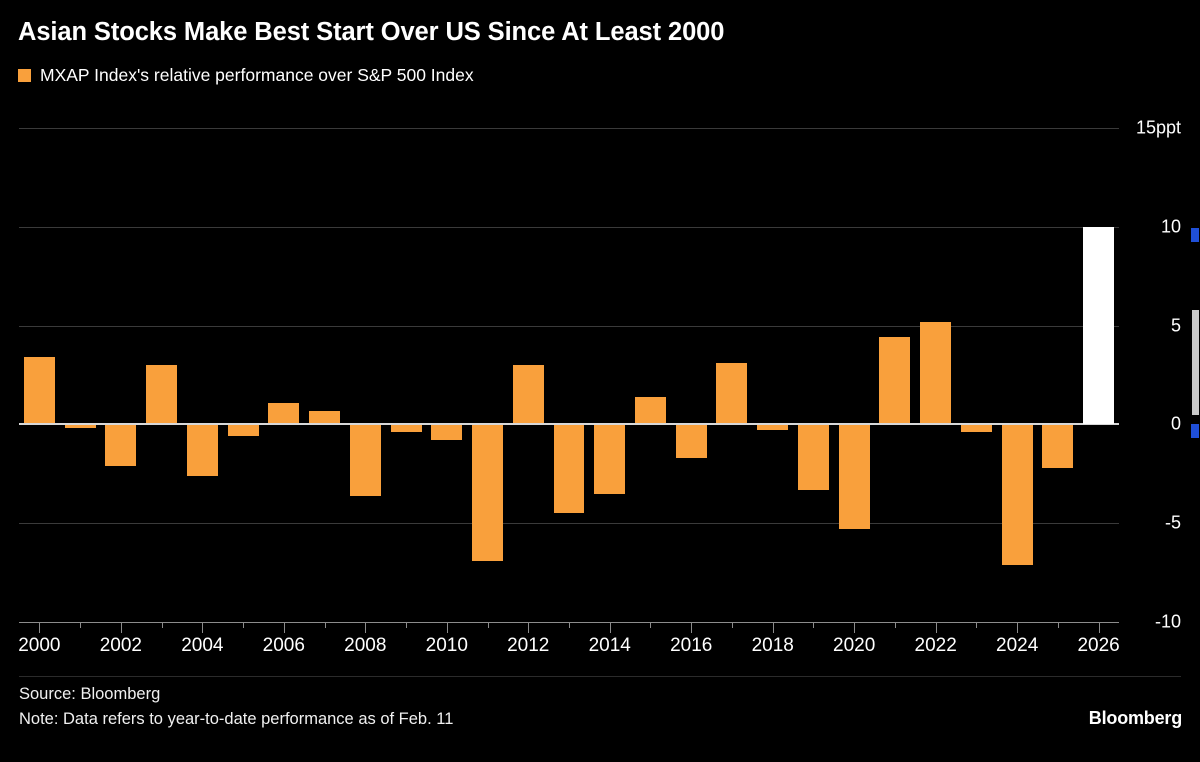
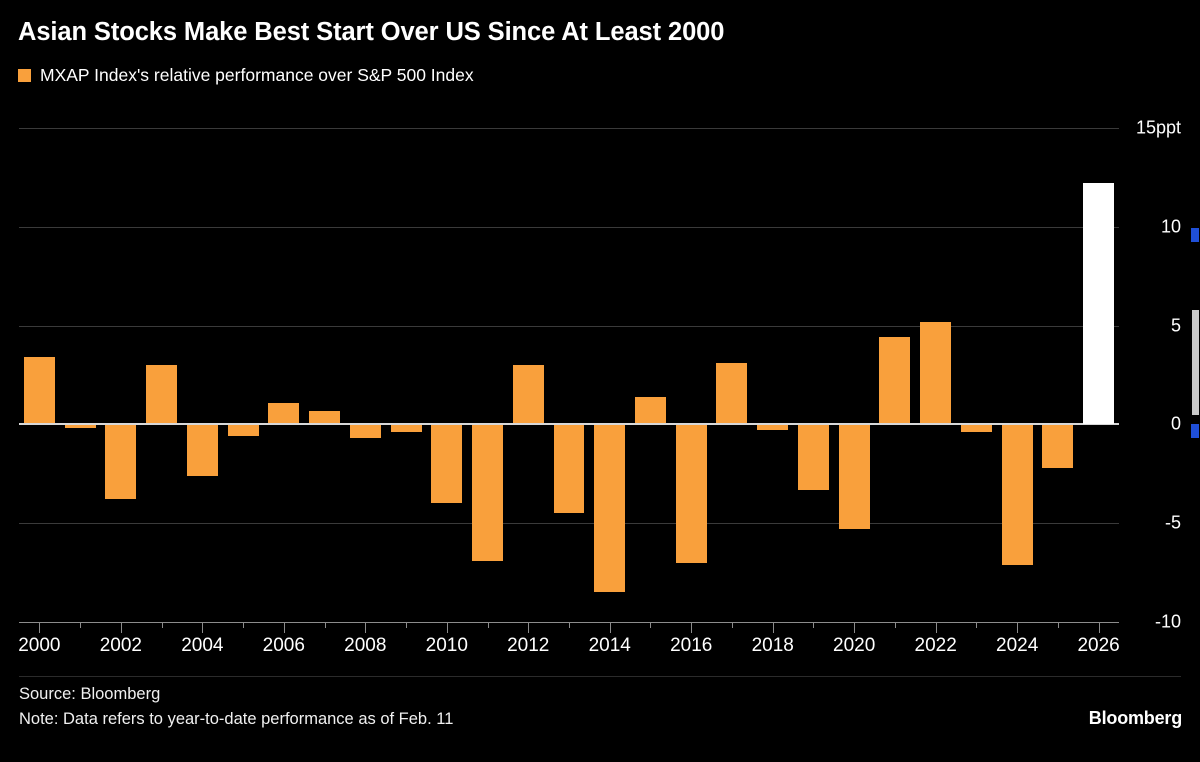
2002: -2.1 -> -3.8
2008: -3.6 -> -0.7
2010: -0.8 -> -4.0
2014: -3.5 -> -8.5
2016: -1.7 -> -7.0
2026: 10.0 -> 12.2
